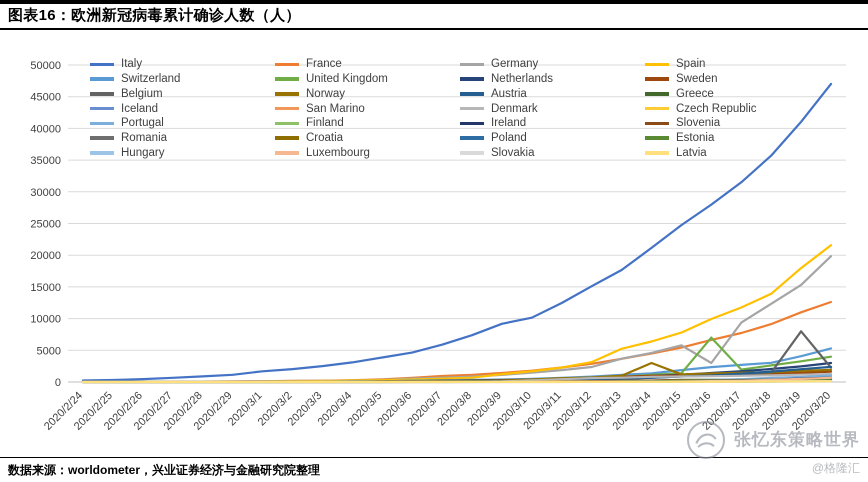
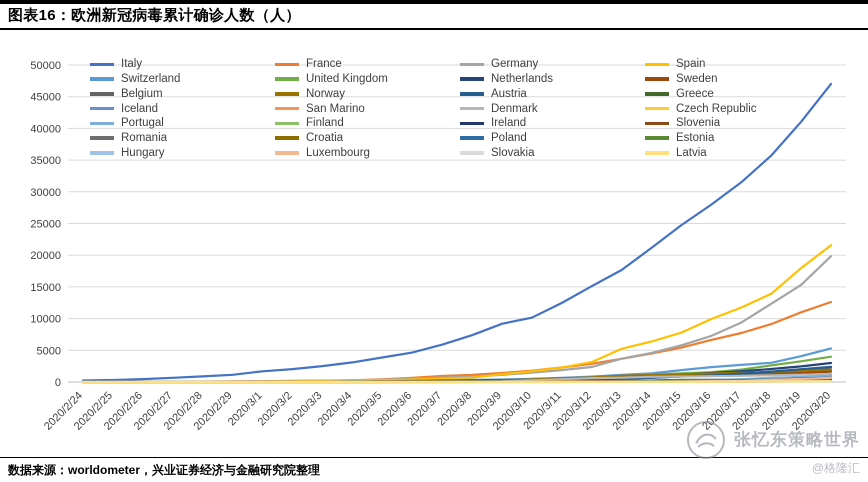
Norway/2020/3/14: 3000 -> 1000
Germany/2020/3/16: 3000 -> 7000
United Kingdom/2020/3/16: 7000 -> 2000
Belgium/2020/3/19: 8000 -> 2000
